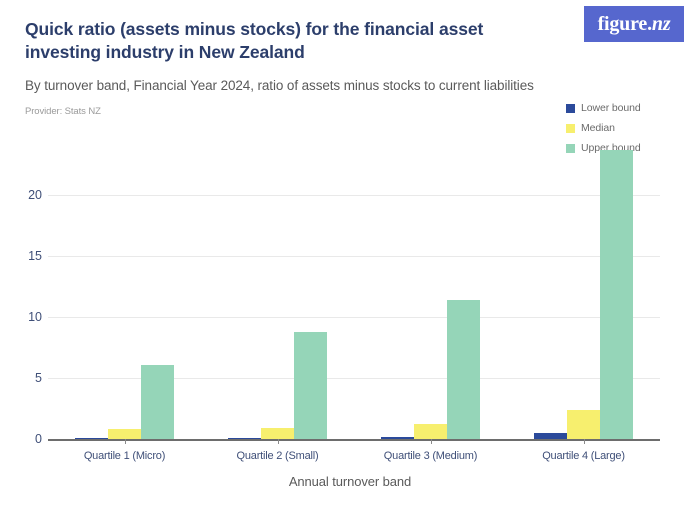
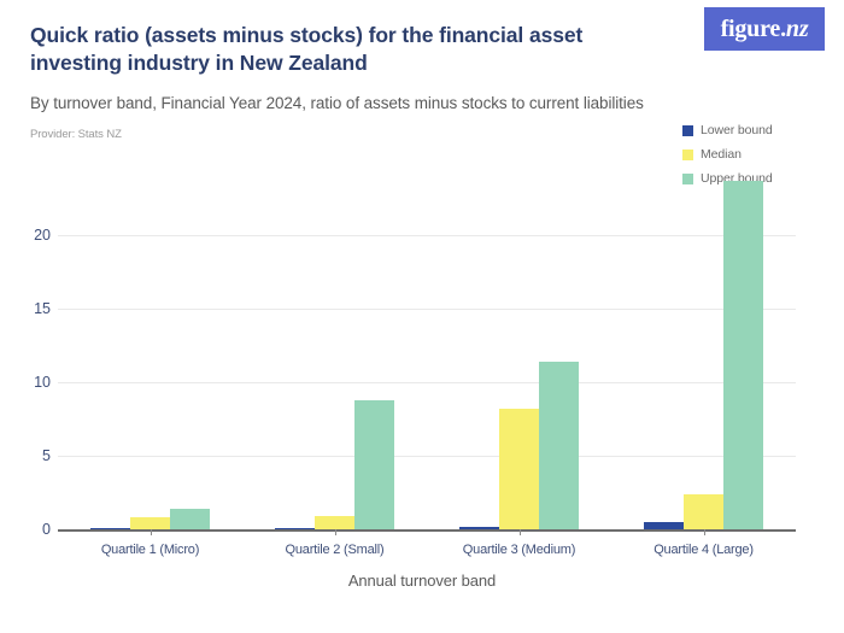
Upper bound/Quartile 1 (Micro): 6.1 -> 1.4
Median/Quartile 3 (Medium): 1.2 -> 8.2
